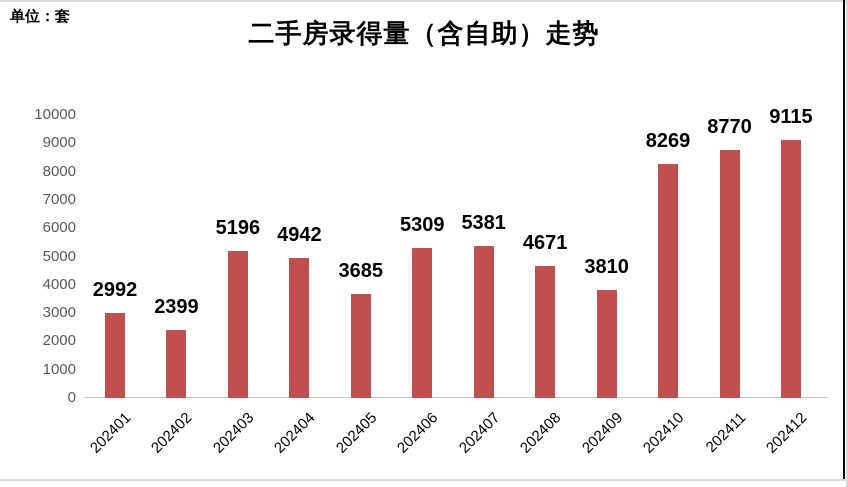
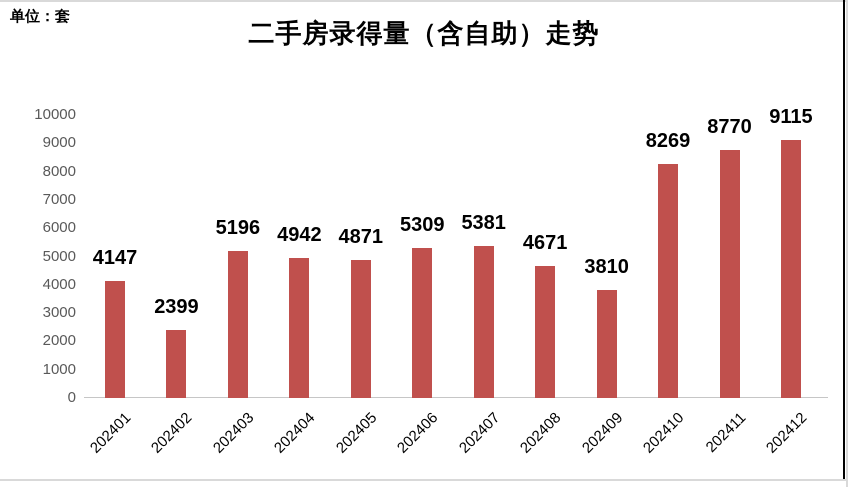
202401: 2992 -> 4147
202405: 3685 -> 4871
